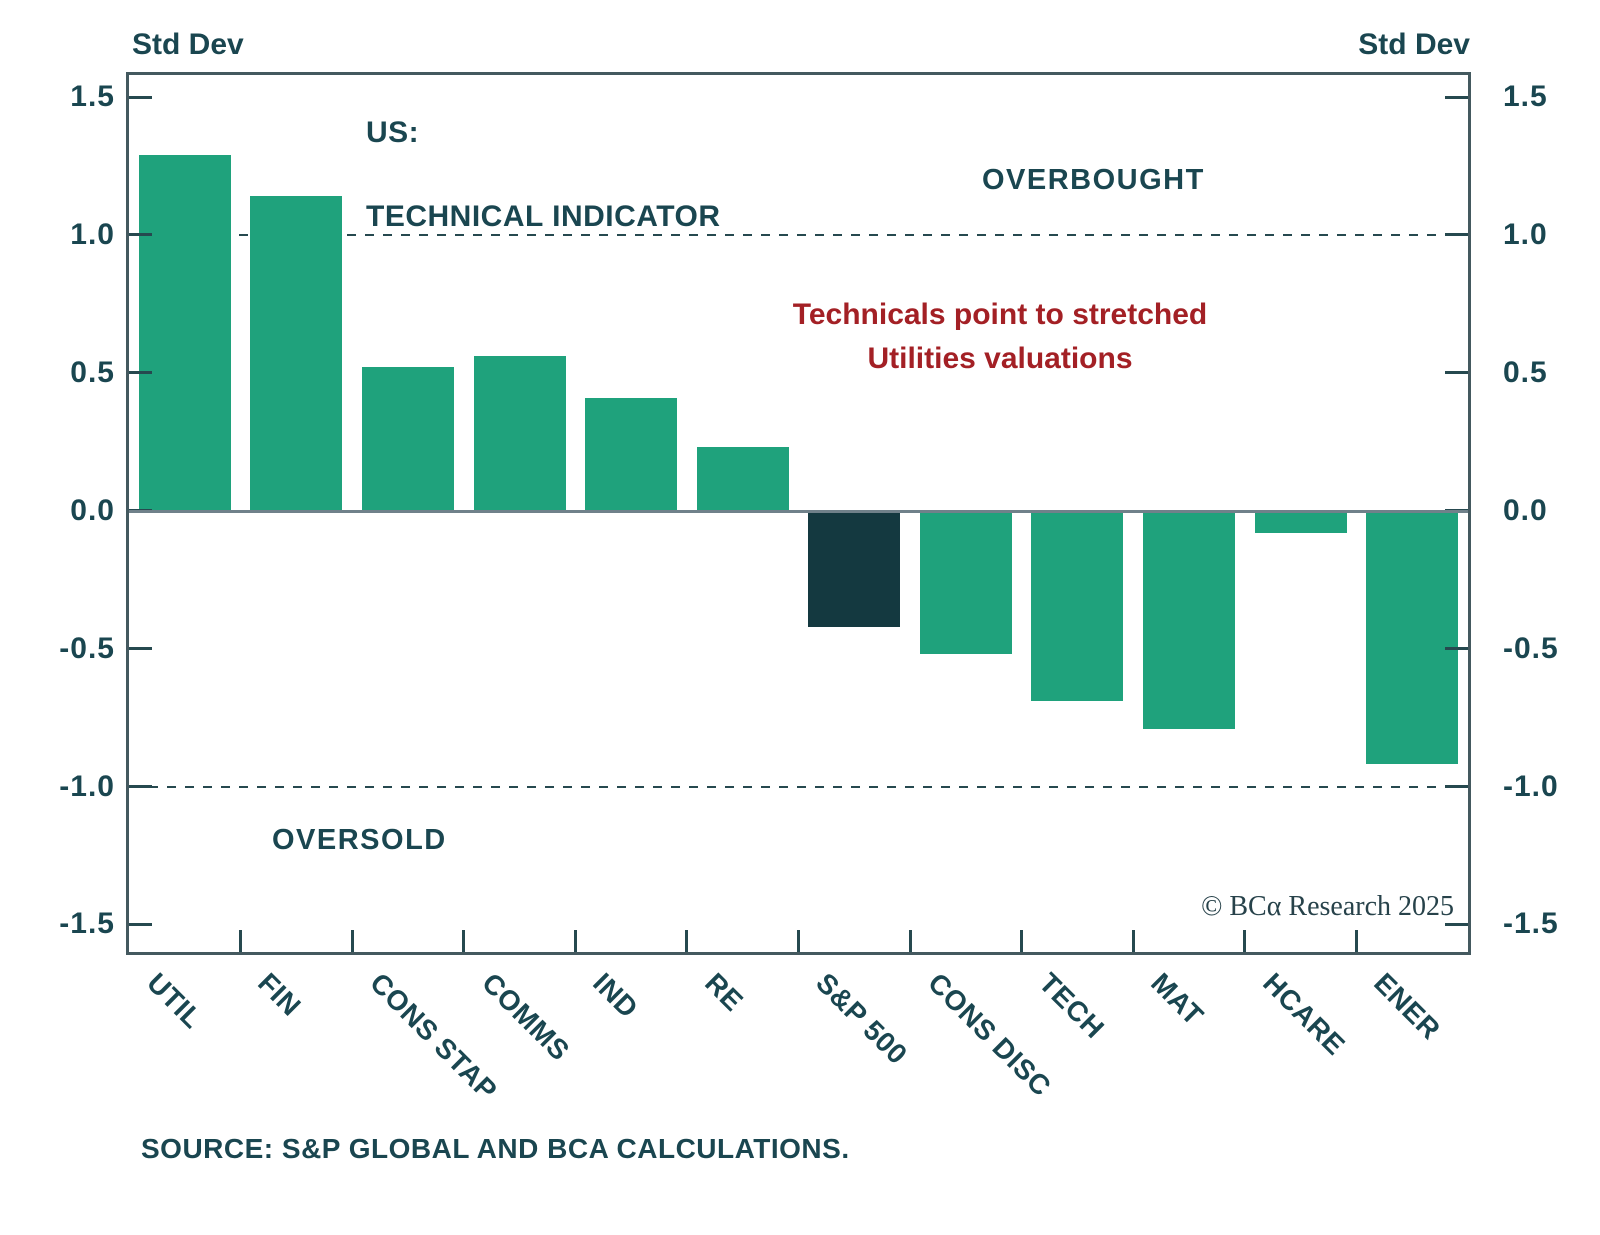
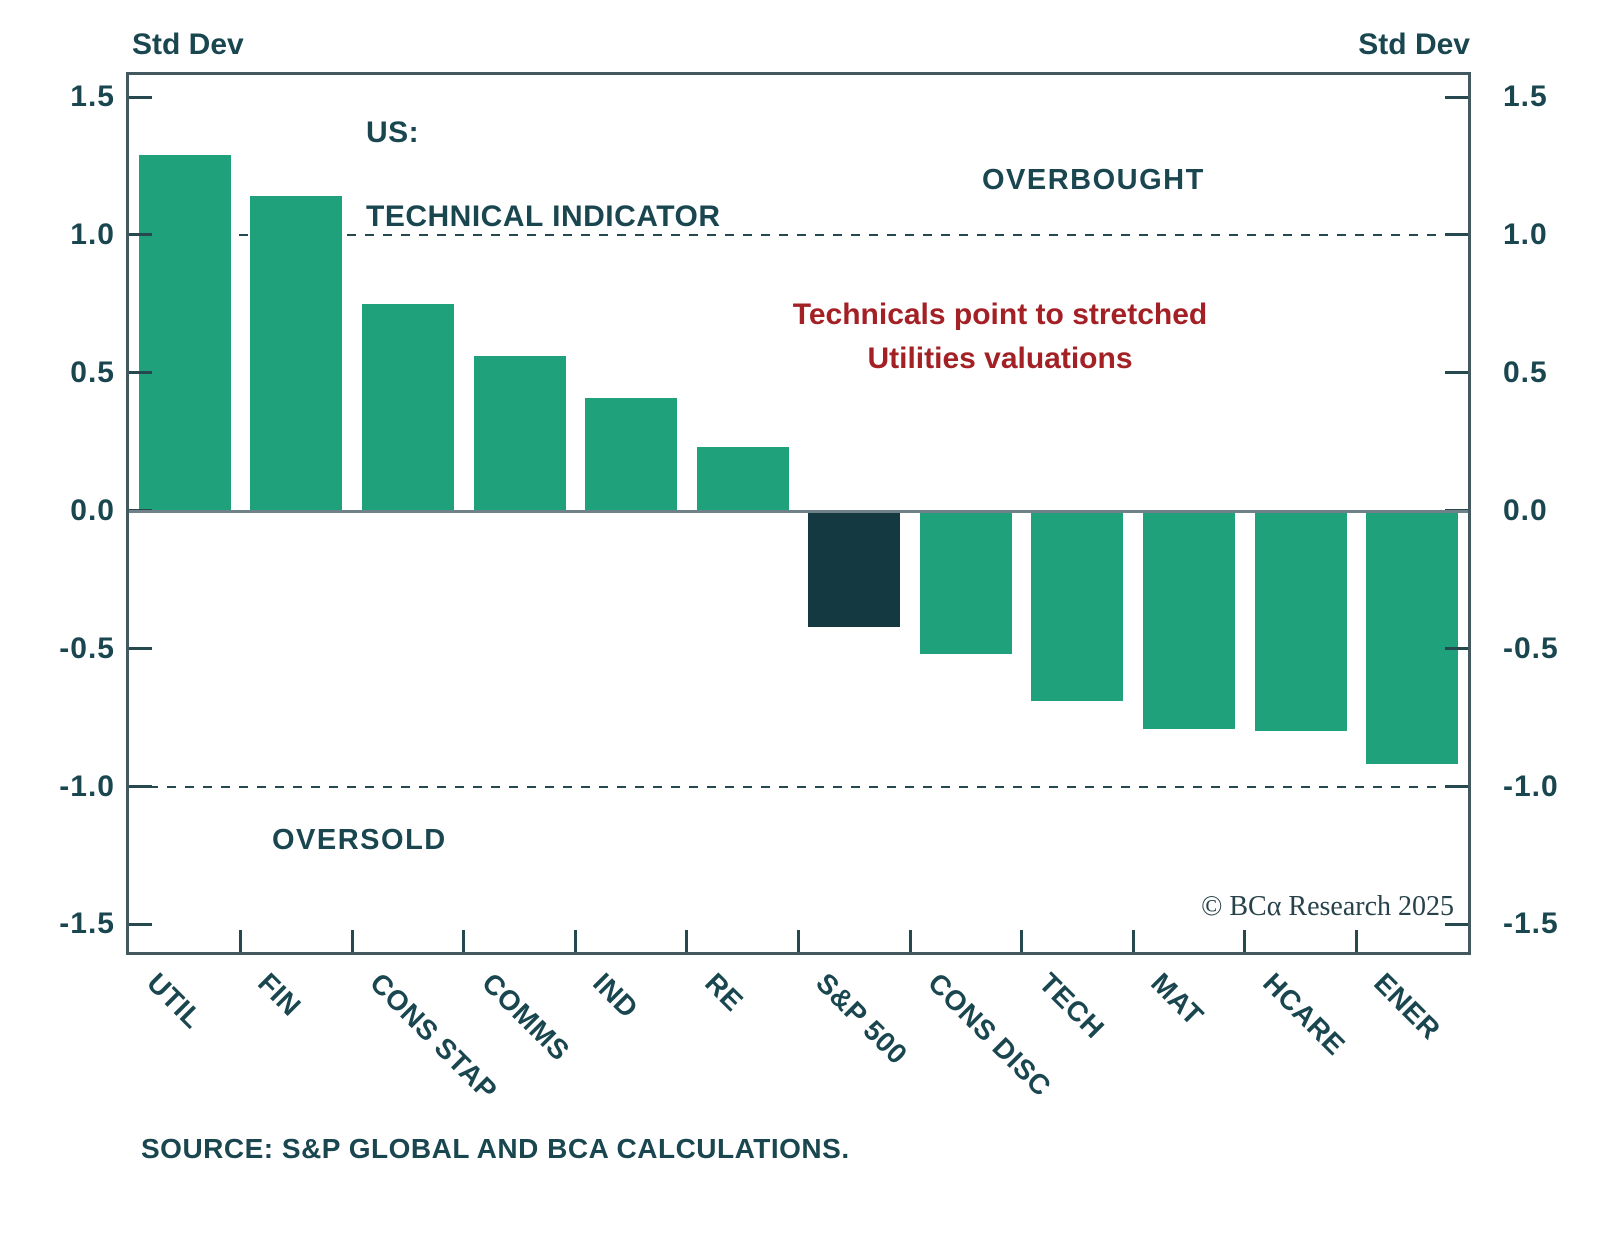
CONS STAP: 0.52 -> 0.75
HCARE: -0.08 -> -0.80
